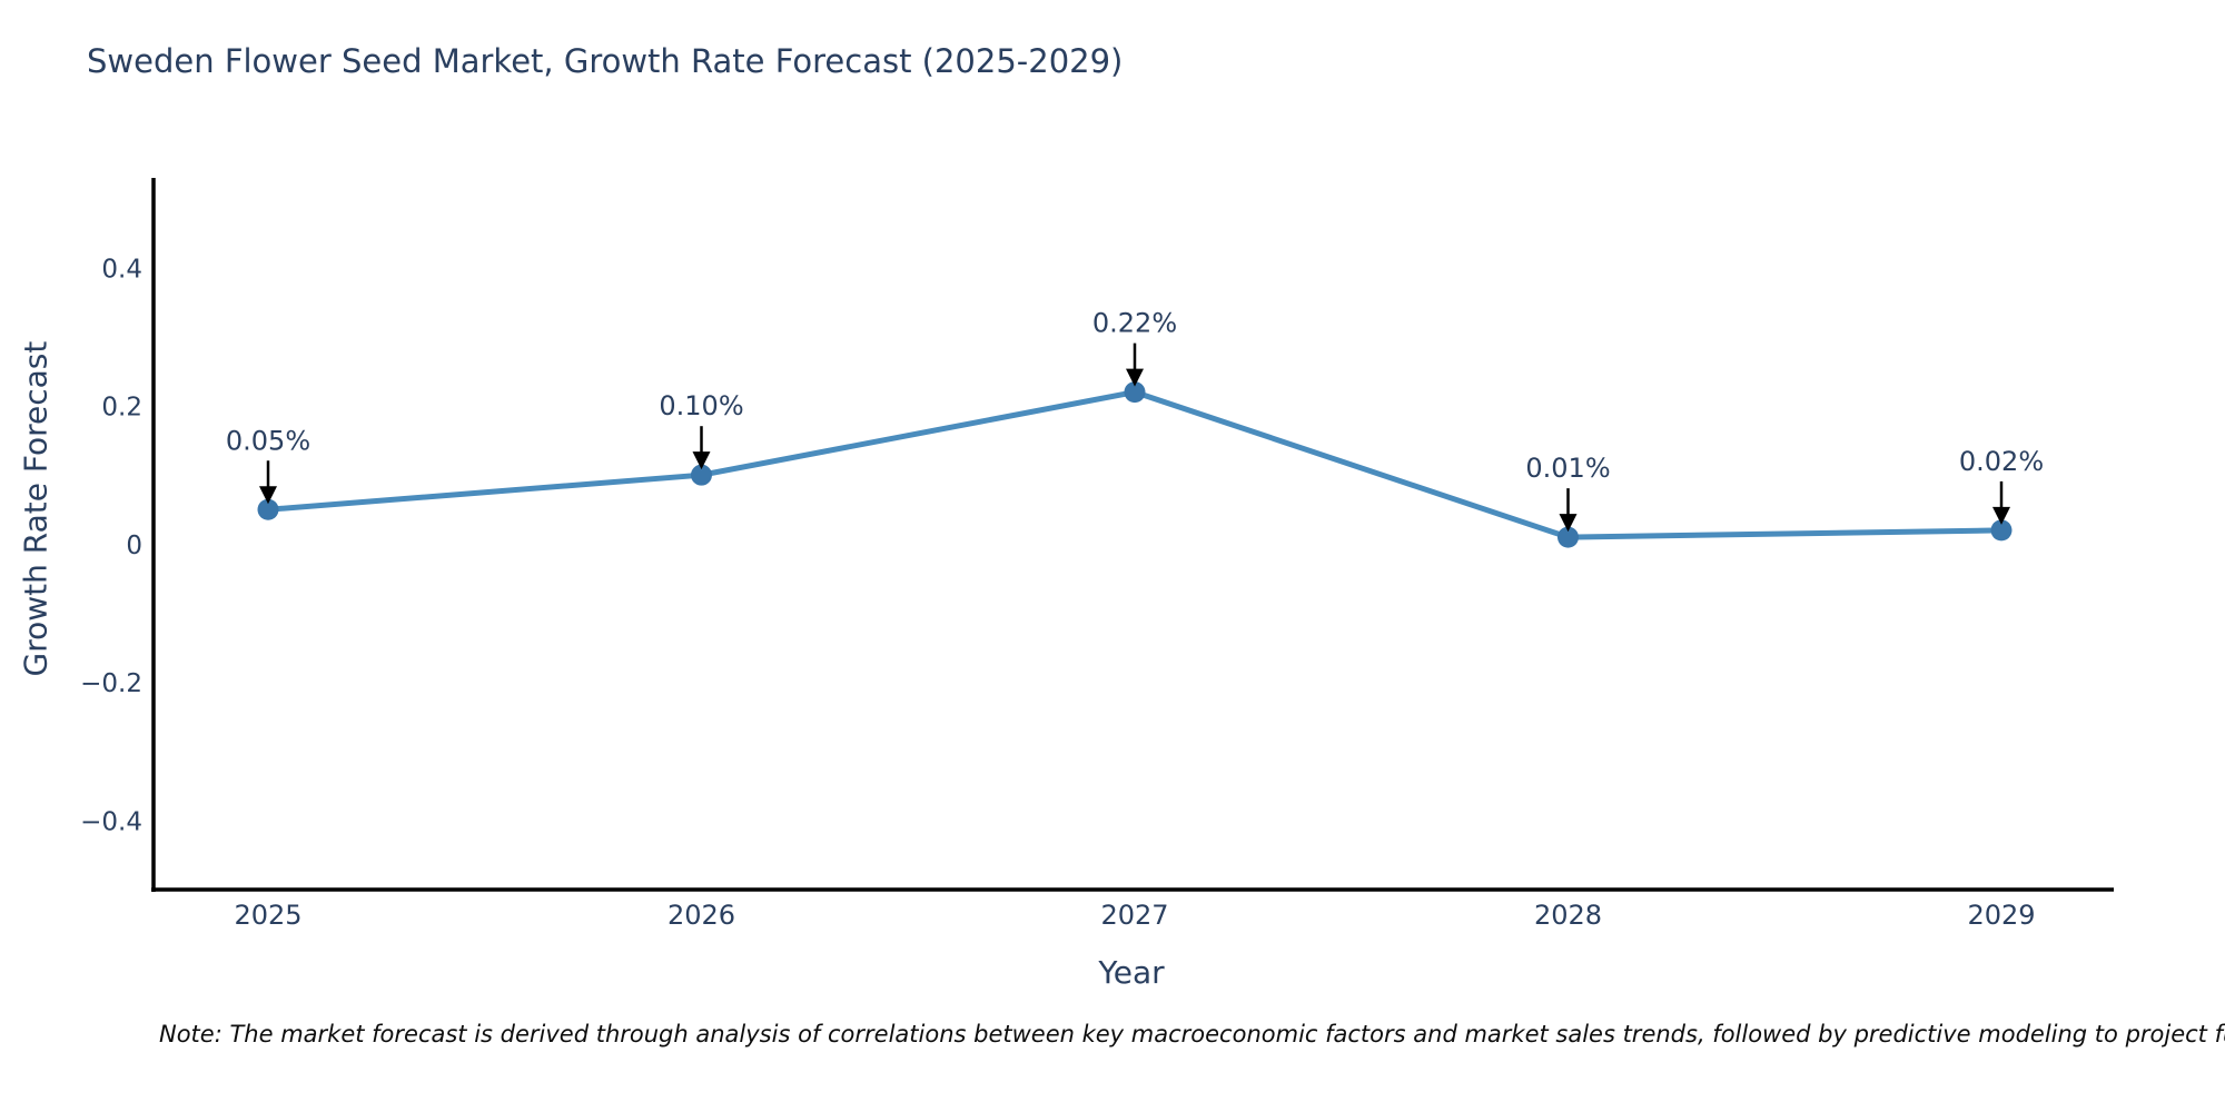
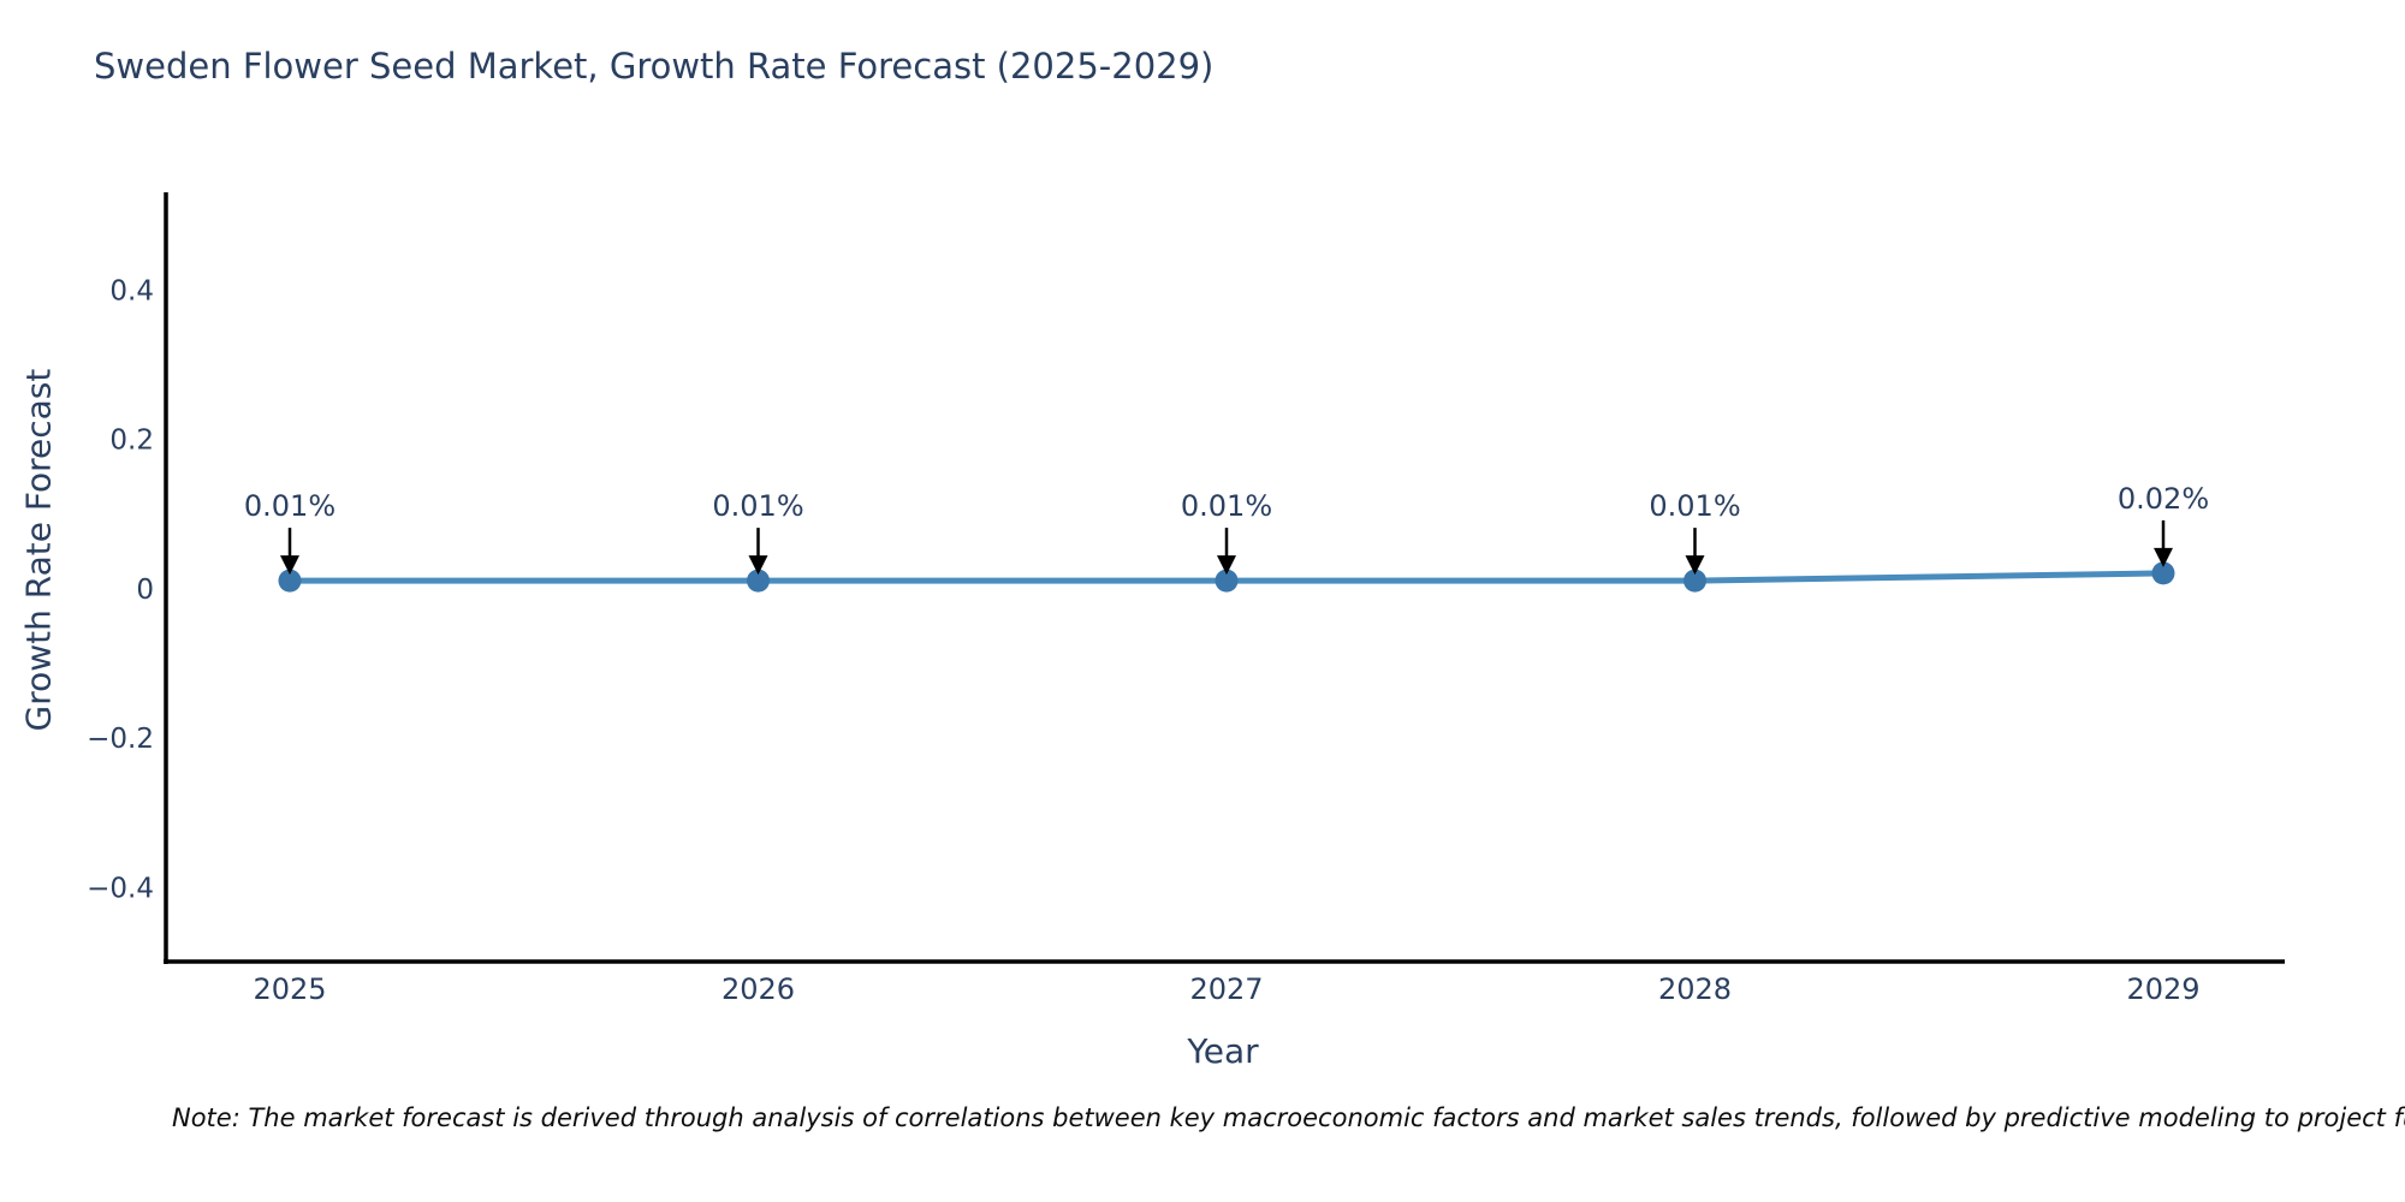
2025: 0.05% -> 0.01%
2026: 0.10% -> 0.01%
2027: 0.22% -> 0.01%
